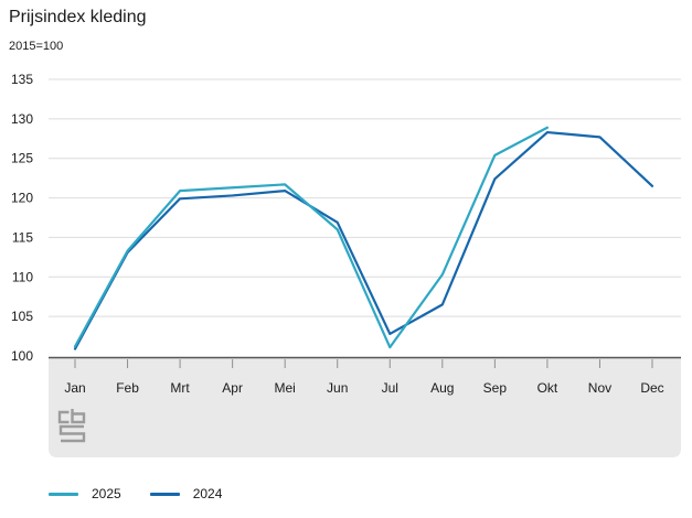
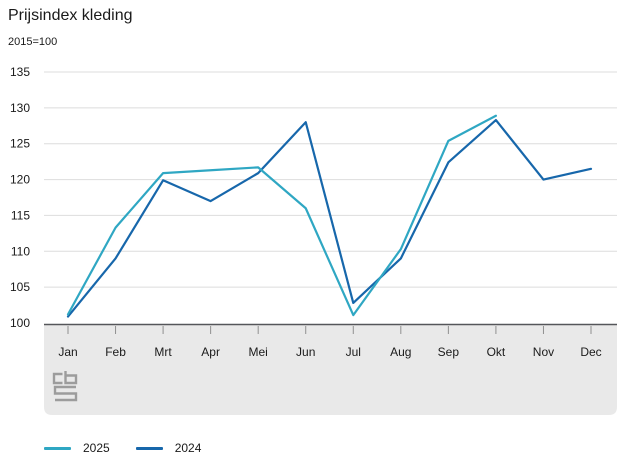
2024/Feb: 113 -> 109
2024/Apr: 120 -> 117
2024/Jun: 117 -> 128
2024/Aug: 106 -> 109
2024/Nov: 128 -> 120
